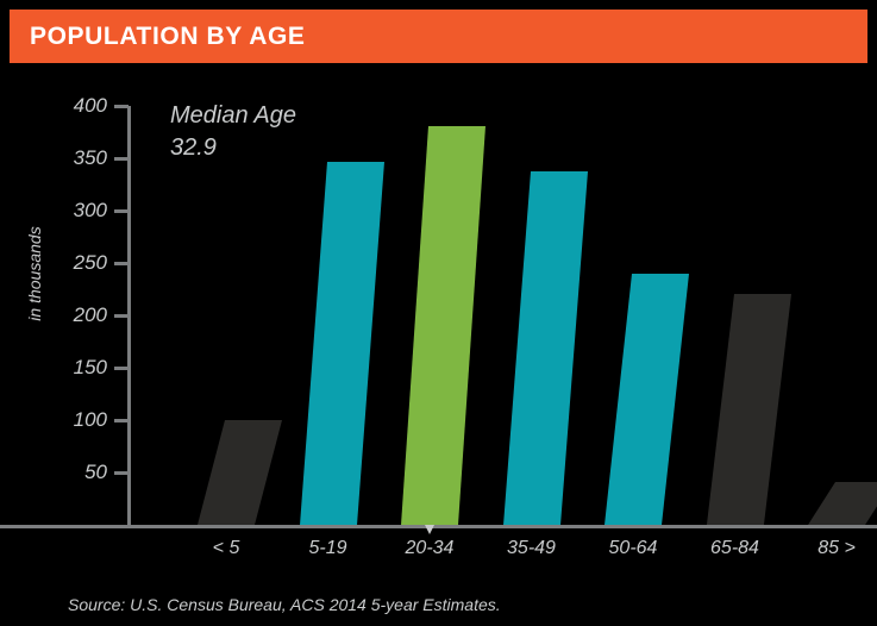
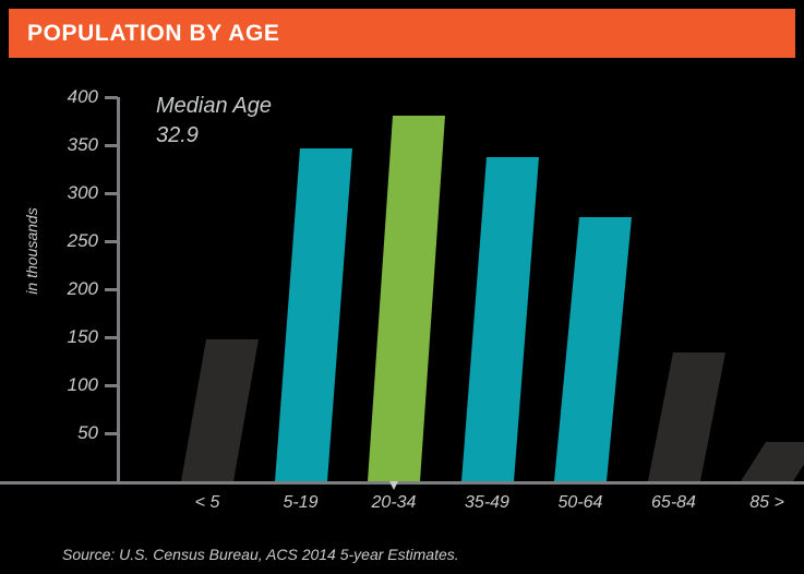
< 5: 100 -> 150
50-64: 240 -> 280
65-84: 220 -> 130
